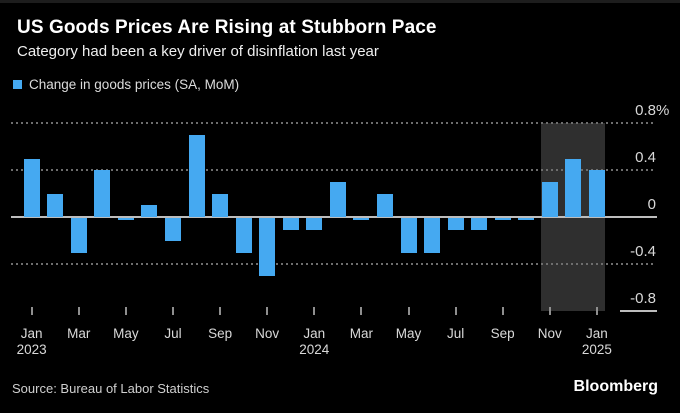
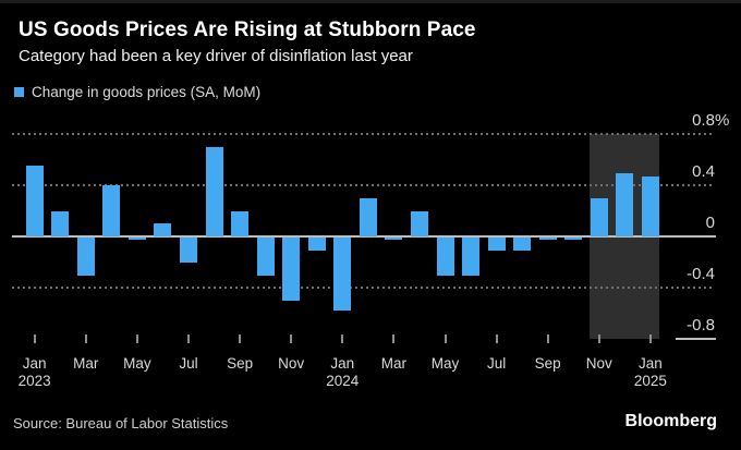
Jan 2023: 0.50 -> 0.56
Jan 2024: -0.10 -> -0.57
Jan 2025: 0.40 -> 0.47
